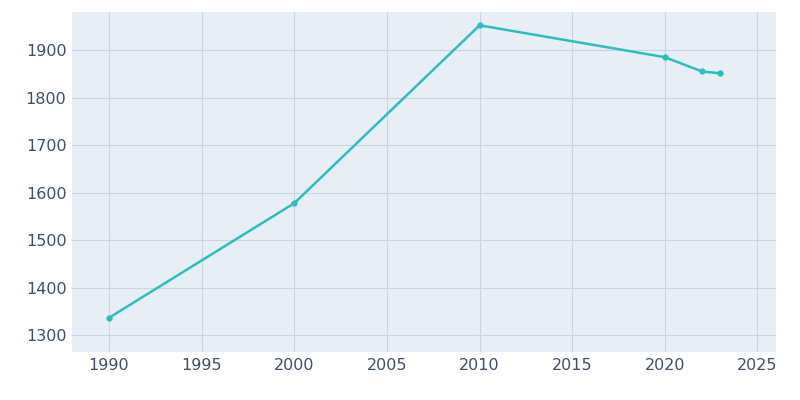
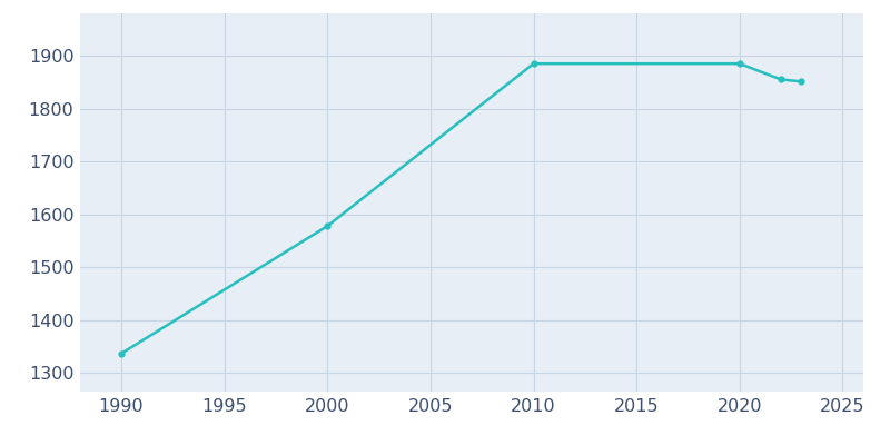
2010: 1952 -> 1885
